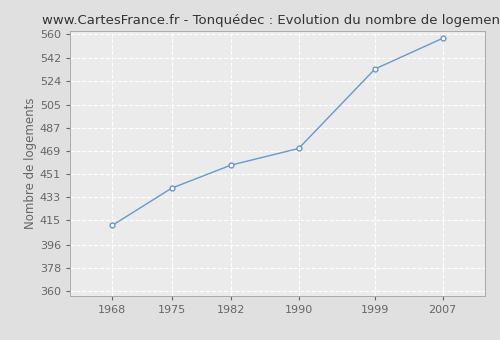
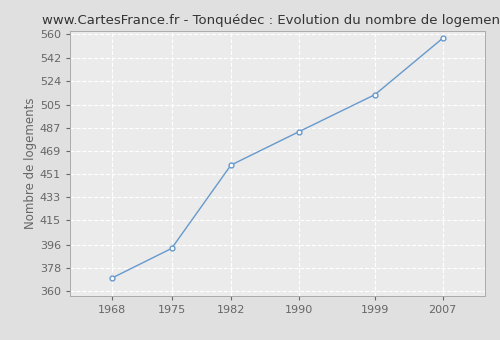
1968: 411 -> 370
1975: 440 -> 393
1990: 471 -> 484
1999: 533 -> 513
